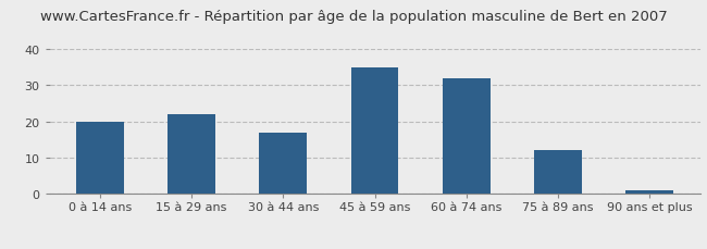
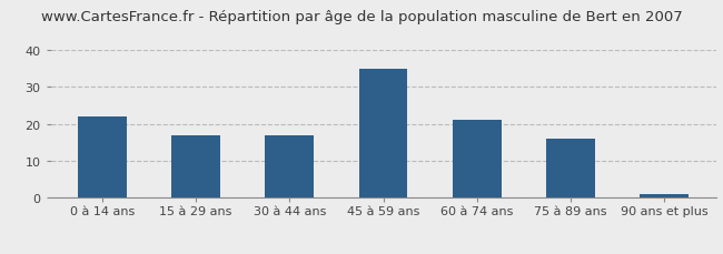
0 à 14 ans: 20 -> 22
15 à 29 ans: 22 -> 17
60 à 74 ans: 32 -> 21
75 à 89 ans: 12 -> 16
